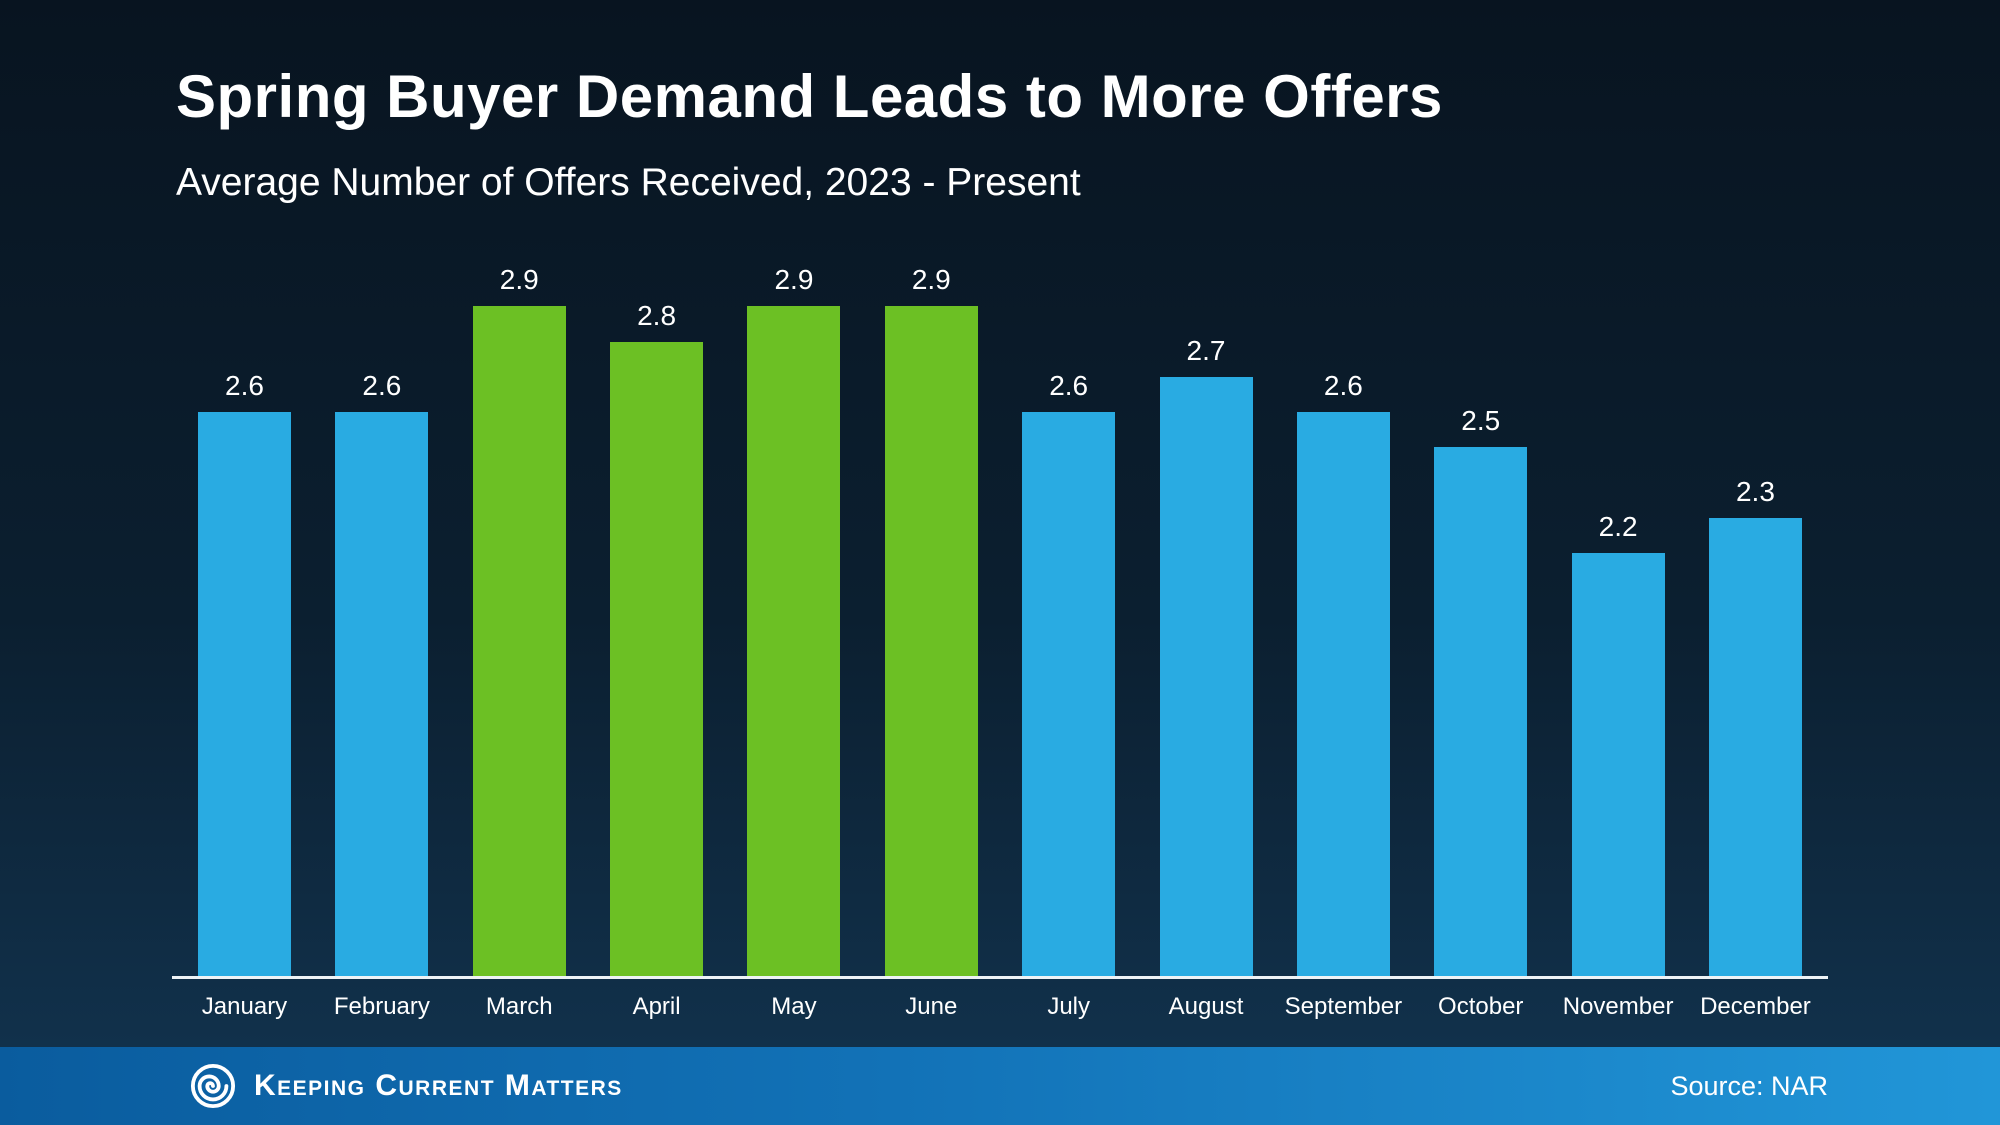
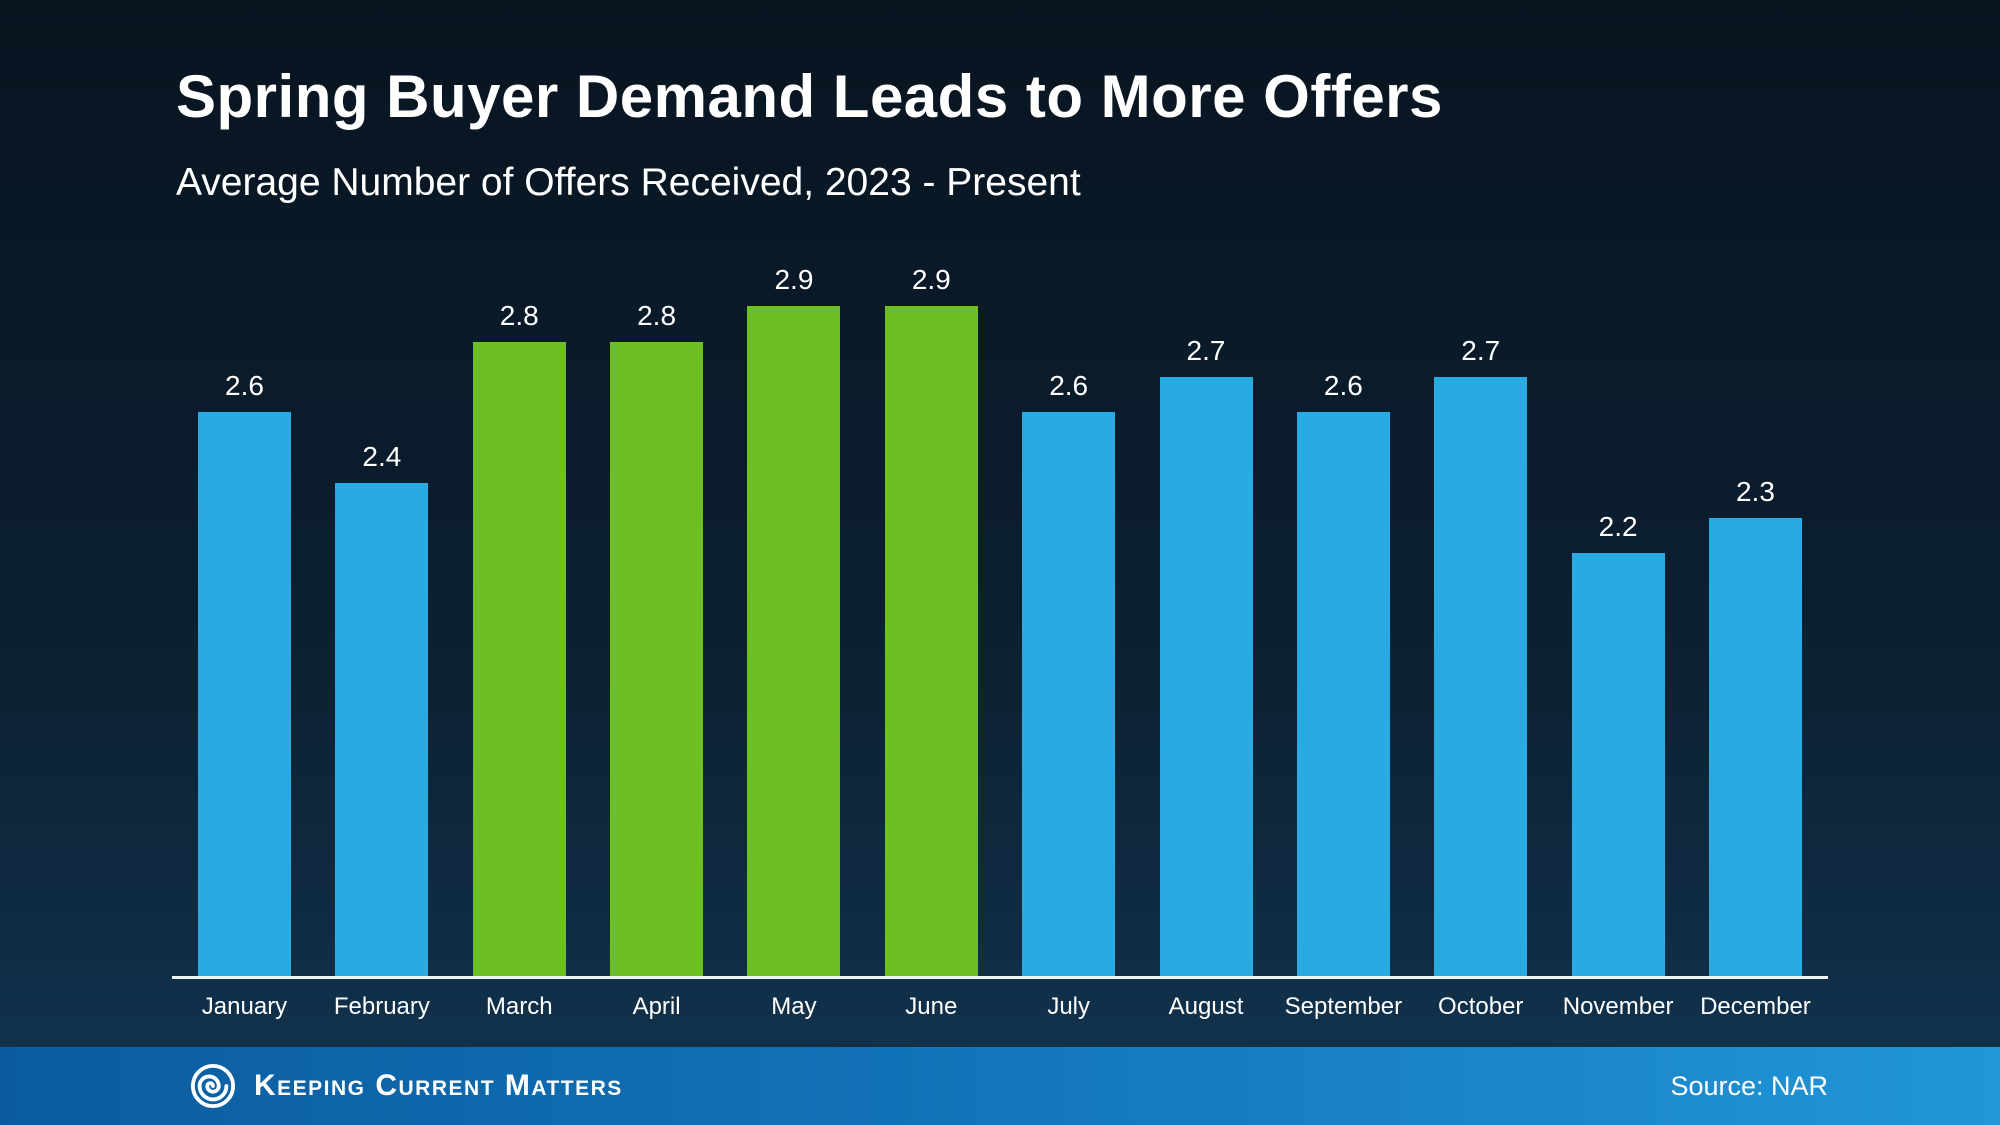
February: 2.6 -> 2.4
March: 2.9 -> 2.8
October: 2.5 -> 2.7
